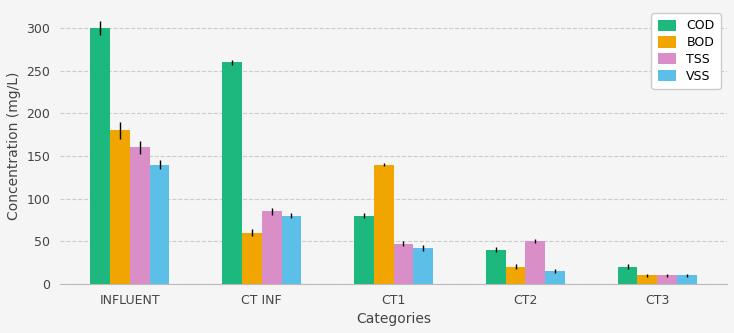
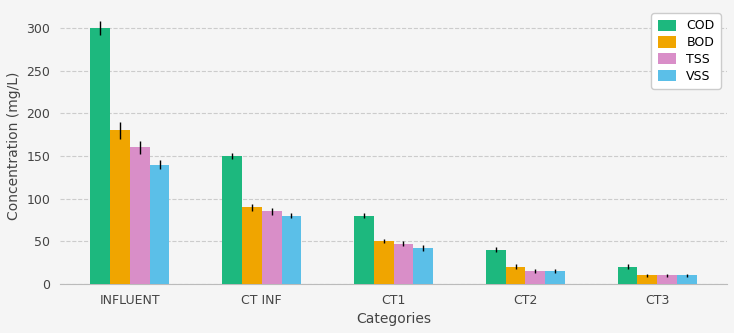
COD/CT INF: 260 -> 150
BOD/CT INF: 60 -> 90
BOD/CT1: 140 -> 50
TSS/CT2: 50 -> 15
